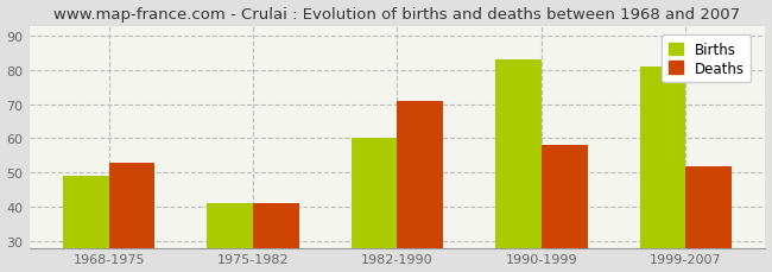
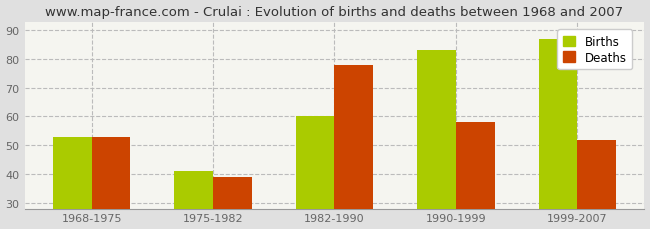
Births/1968-1975: 49 -> 53
Deaths/1975-1982: 41 -> 39
Deaths/1982-1990: 71 -> 78
Births/1999-2007: 81 -> 87
